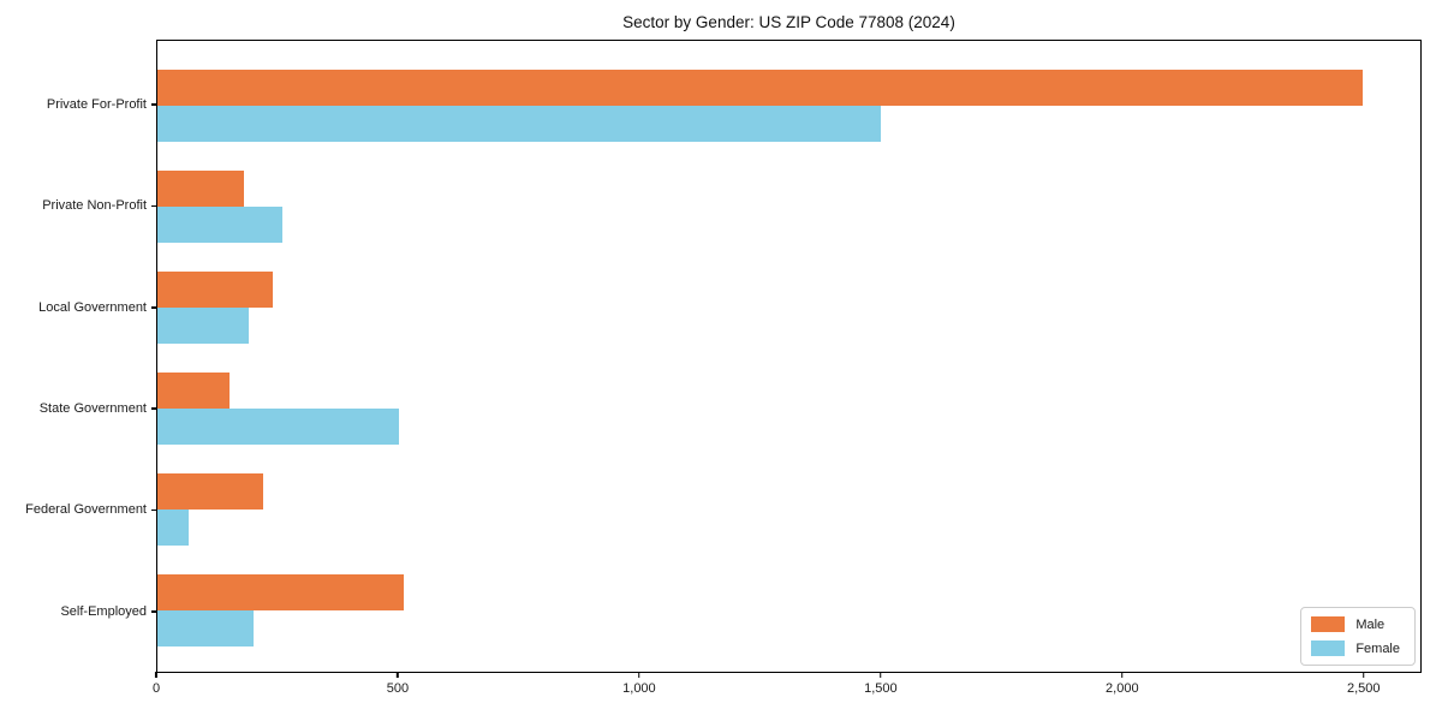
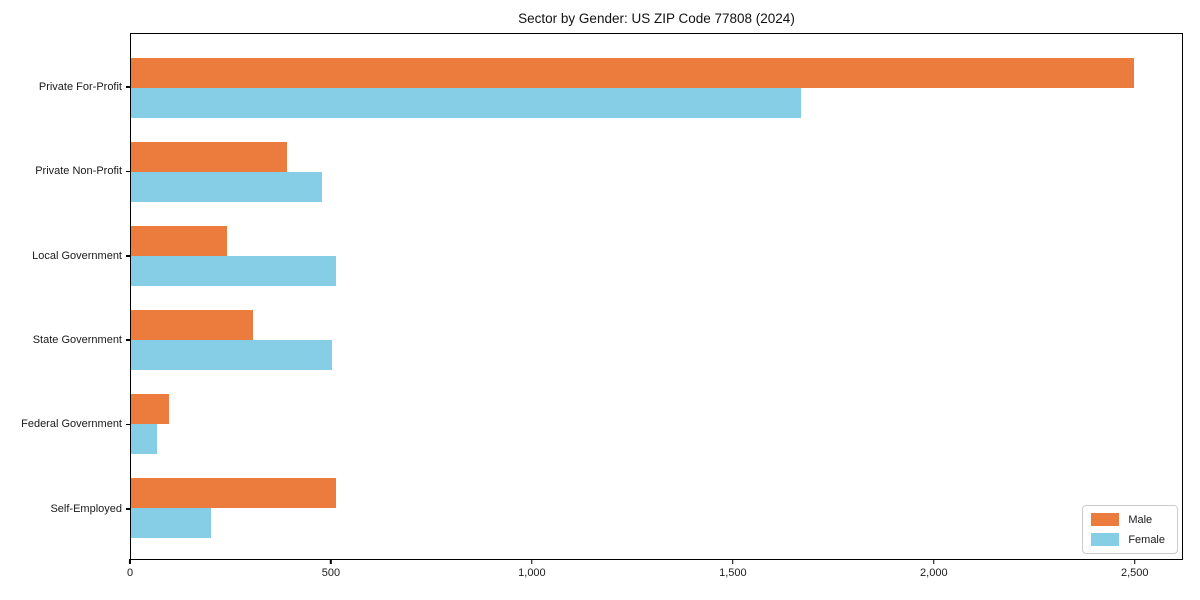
Female/Private For-Profit: 1500 -> 1670
Male/Private Non-Profit: 180 -> 390
Female/Private Non-Profit: 260 -> 480
Female/Local Government: 190 -> 510
Male/State Government: 150 -> 300
Male/Federal Government: 220 -> 100
